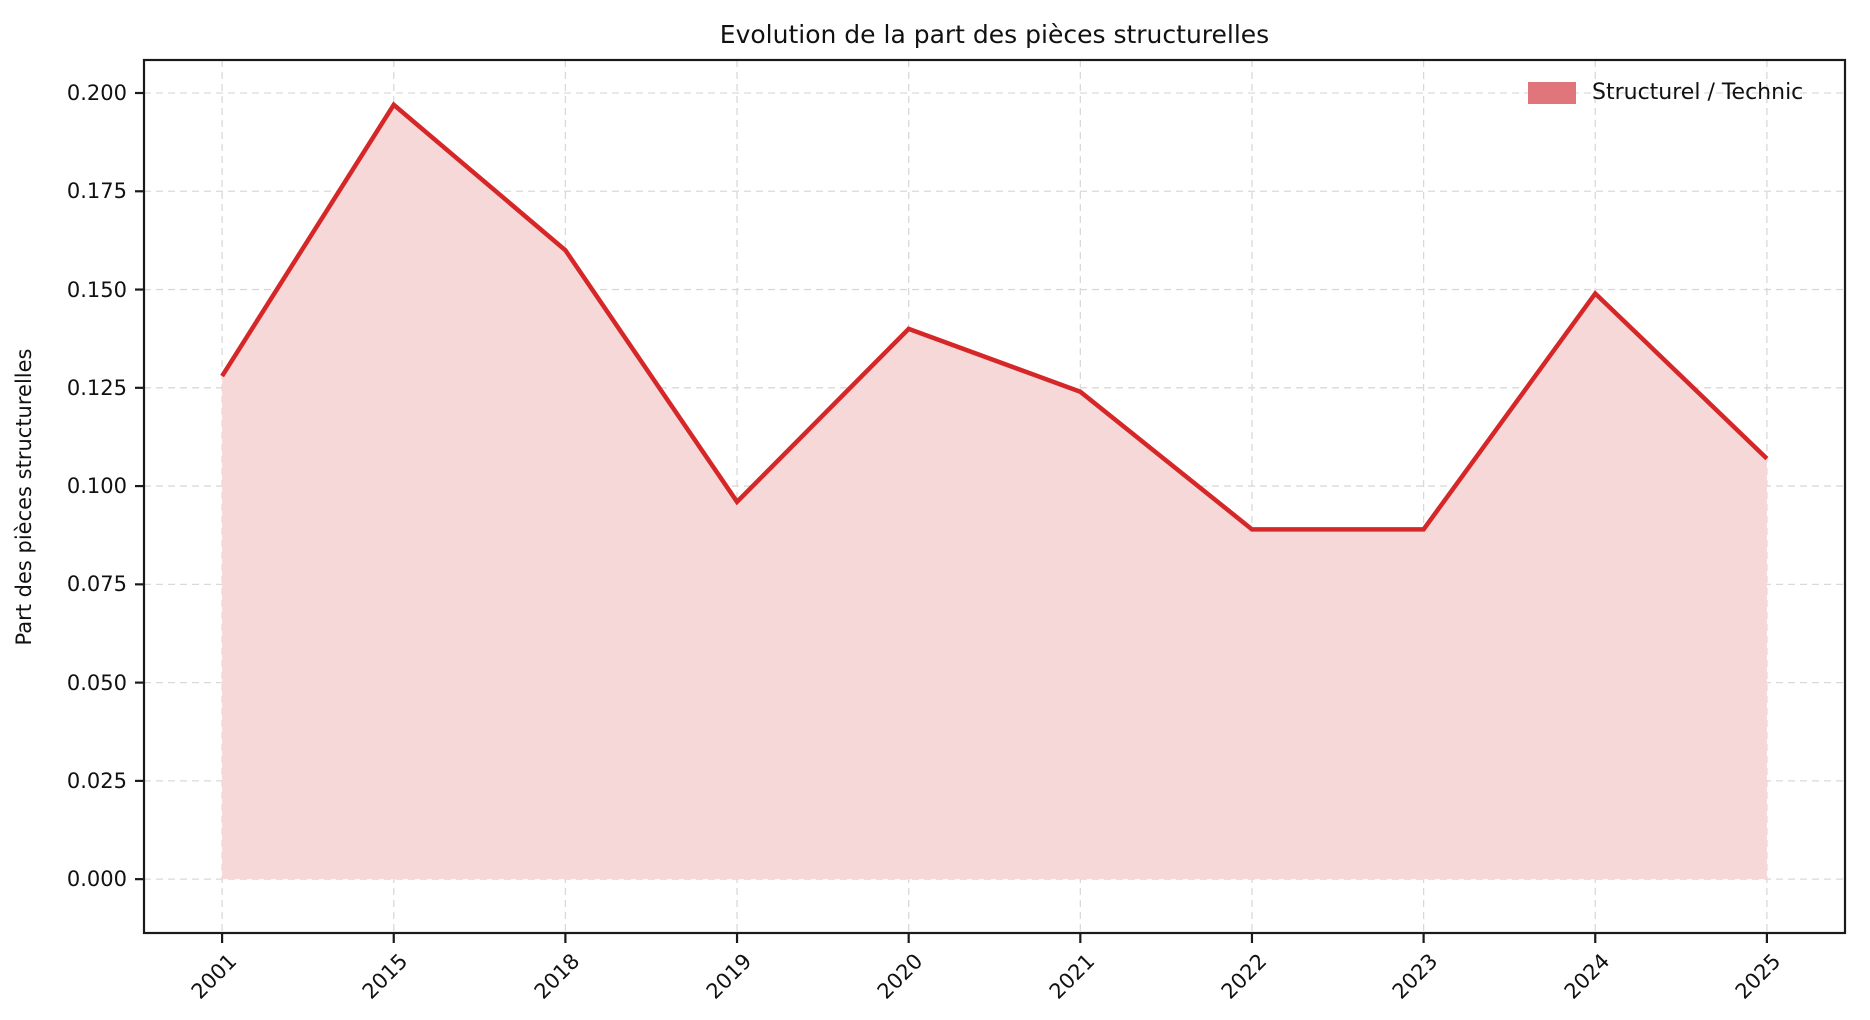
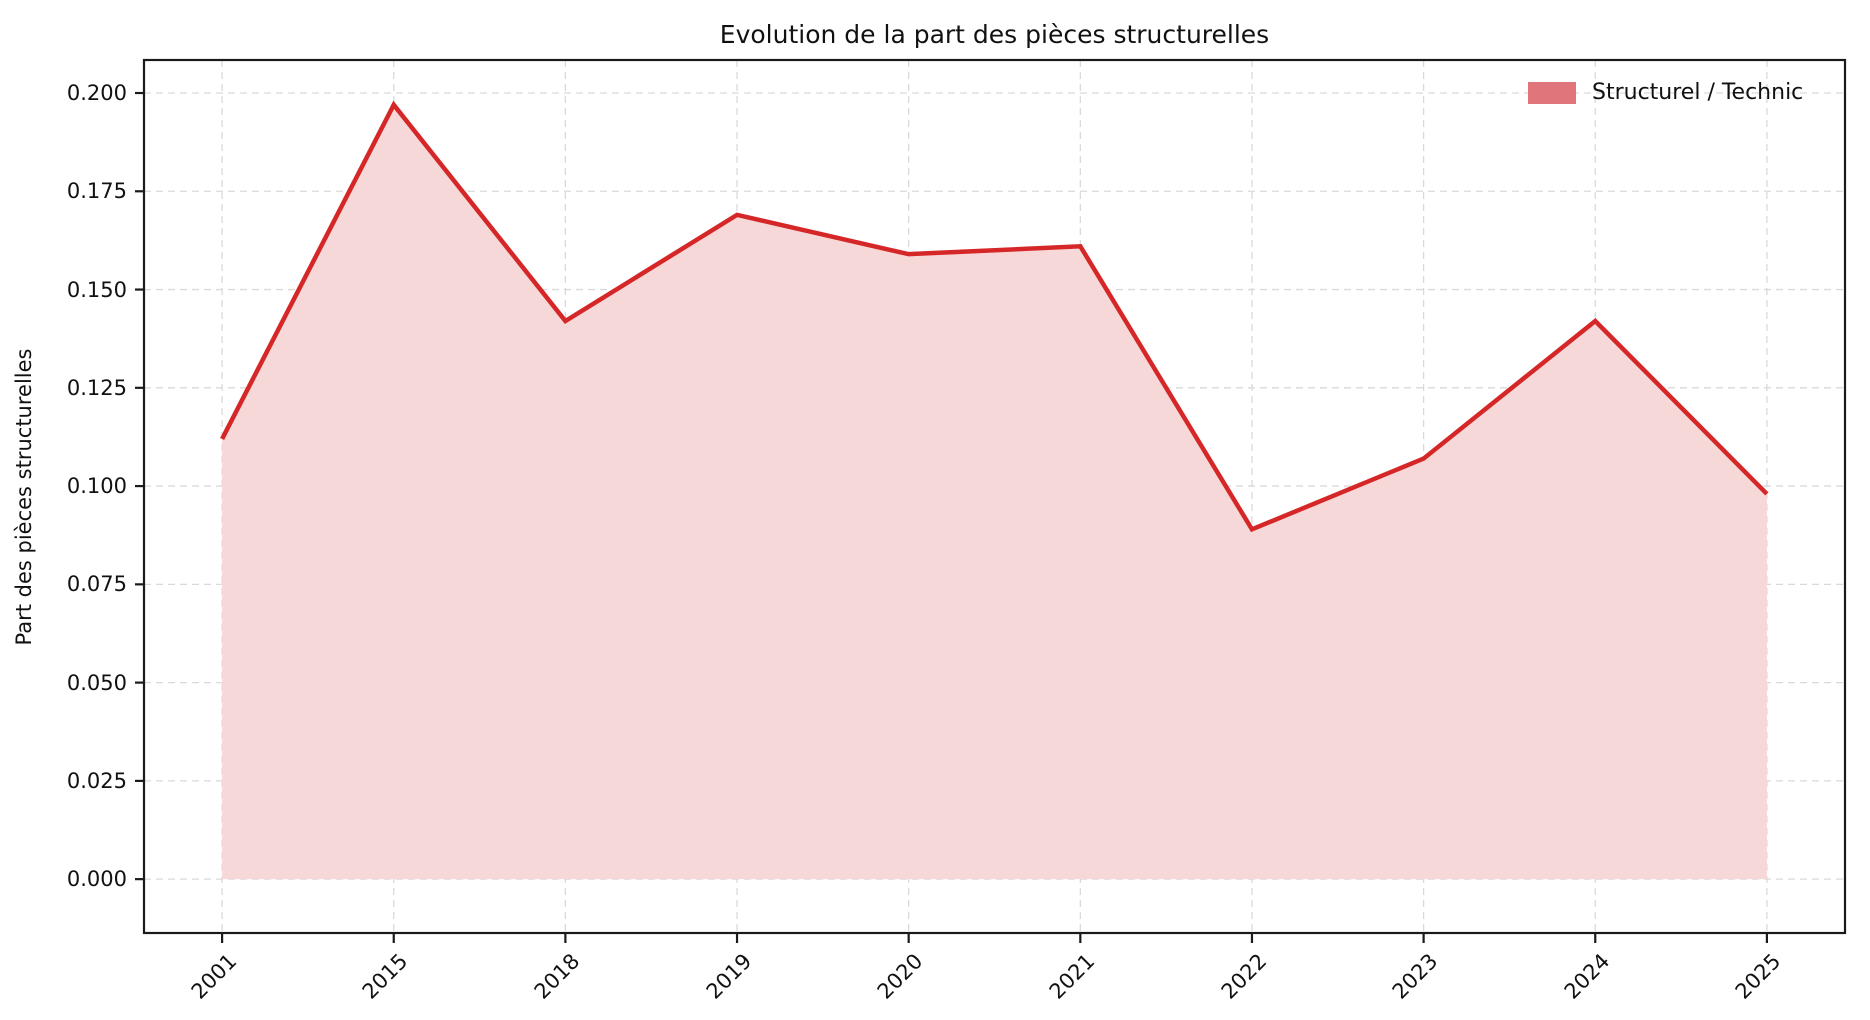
2001: 0.128 -> 0.112
2018: 0.160 -> 0.142
2019: 0.096 -> 0.169
2020: 0.140 -> 0.159
2021: 0.124 -> 0.161
2023: 0.089 -> 0.107
2024: 0.149 -> 0.142
2025: 0.107 -> 0.098
